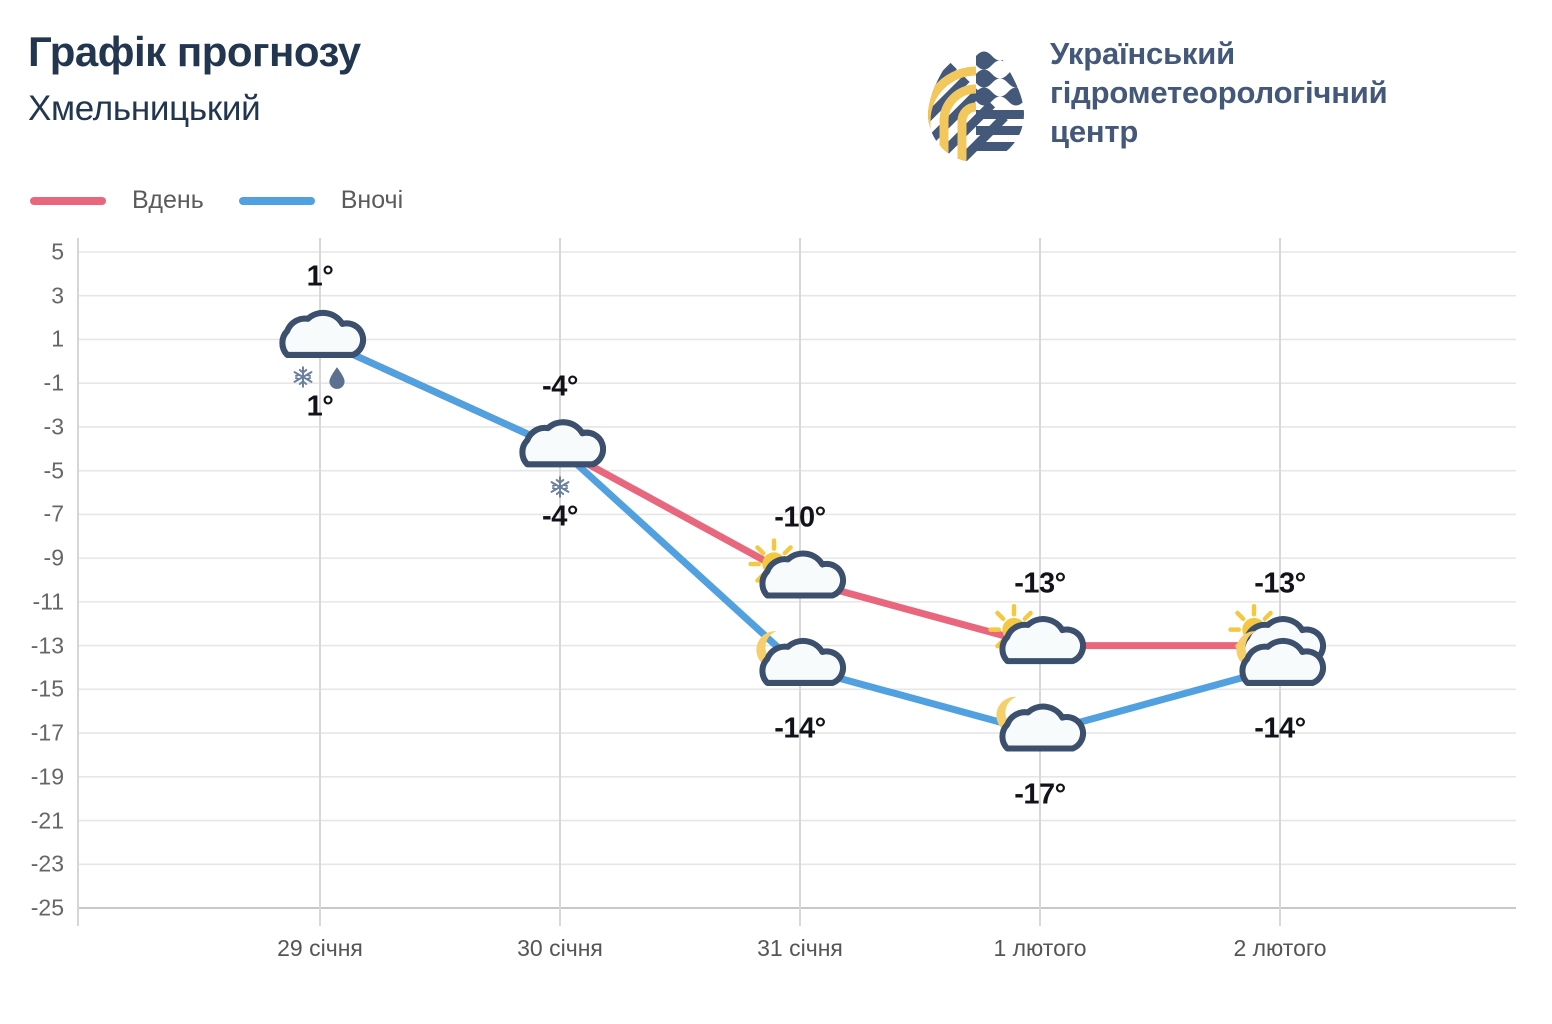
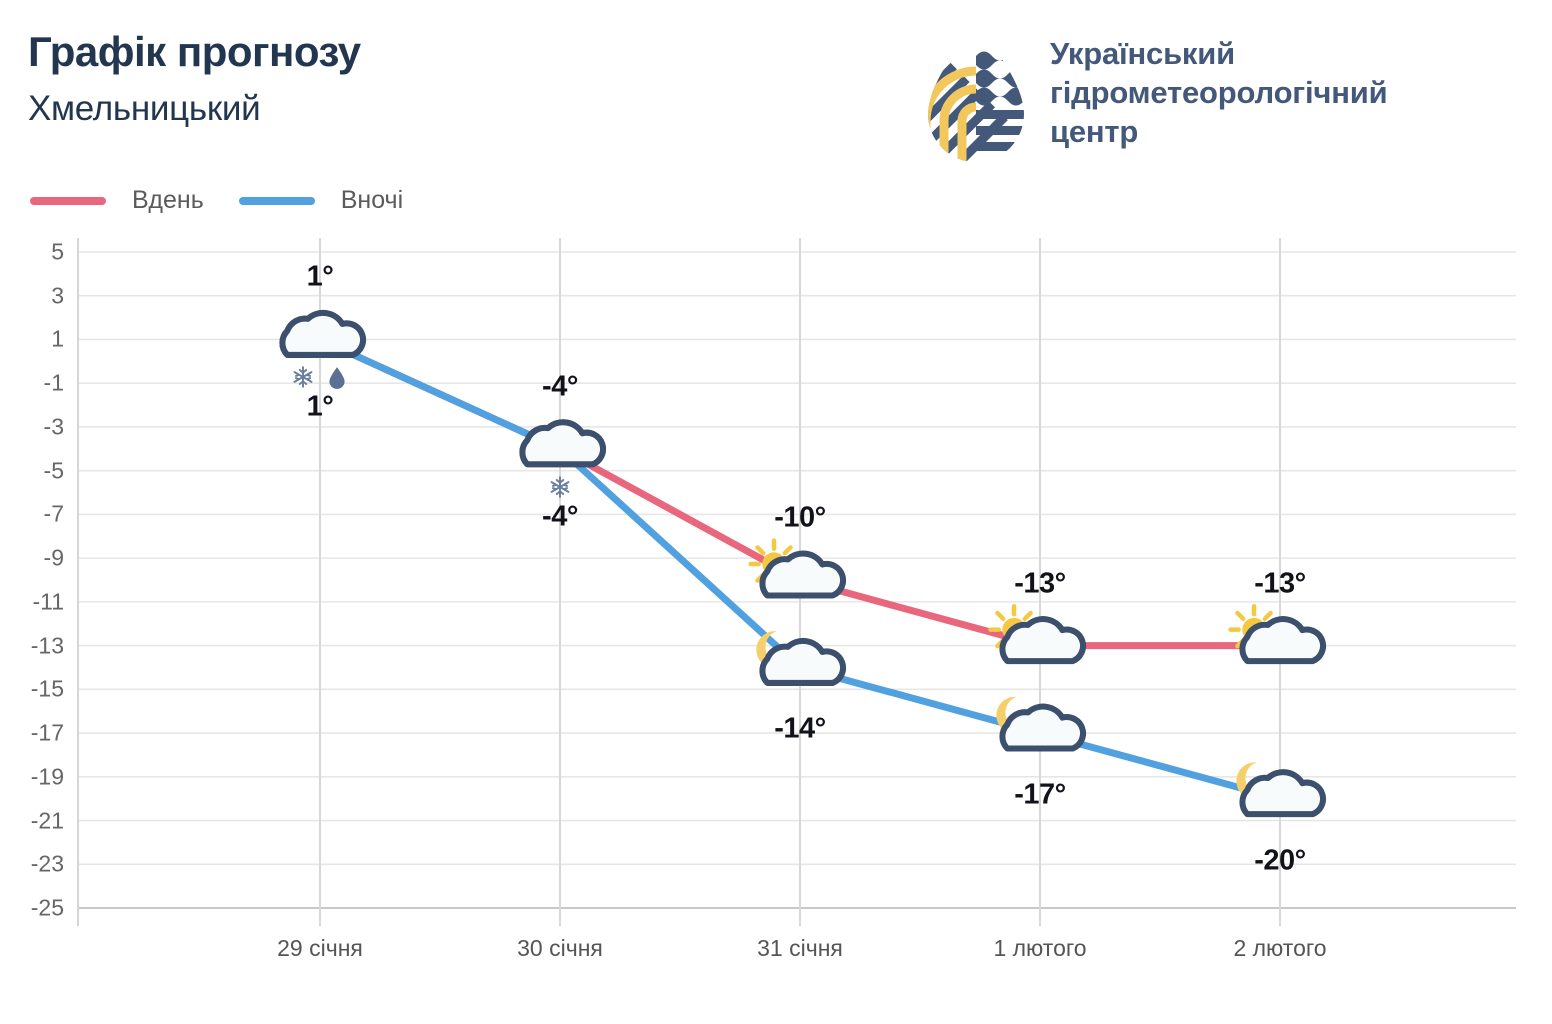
Вночі/2 лютого: -14° -> -20°
